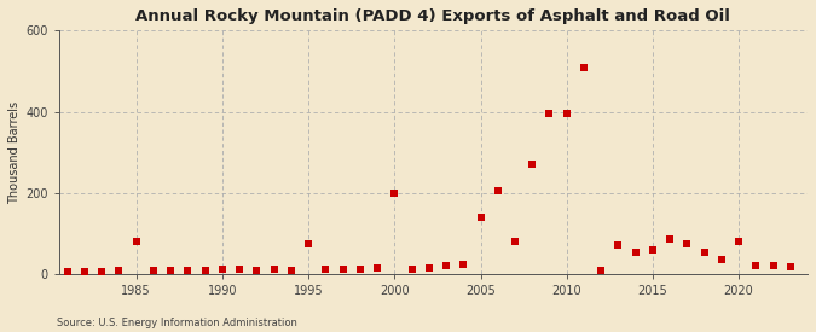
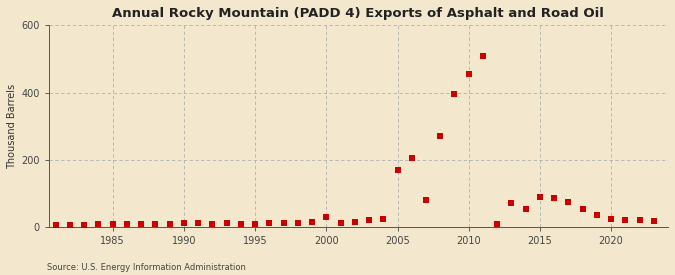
1985: 80 -> 8
1995: 75 -> 8
2000: 200 -> 30
2005: 140 -> 170
2010: 395 -> 455
2015: 60 -> 90
2020: 80 -> 25
